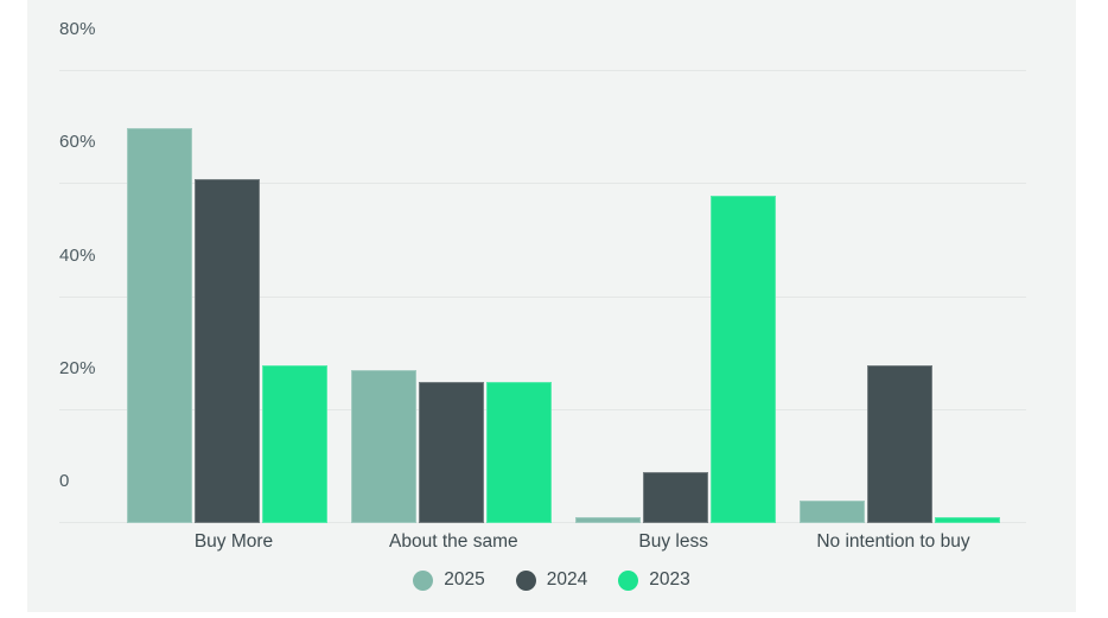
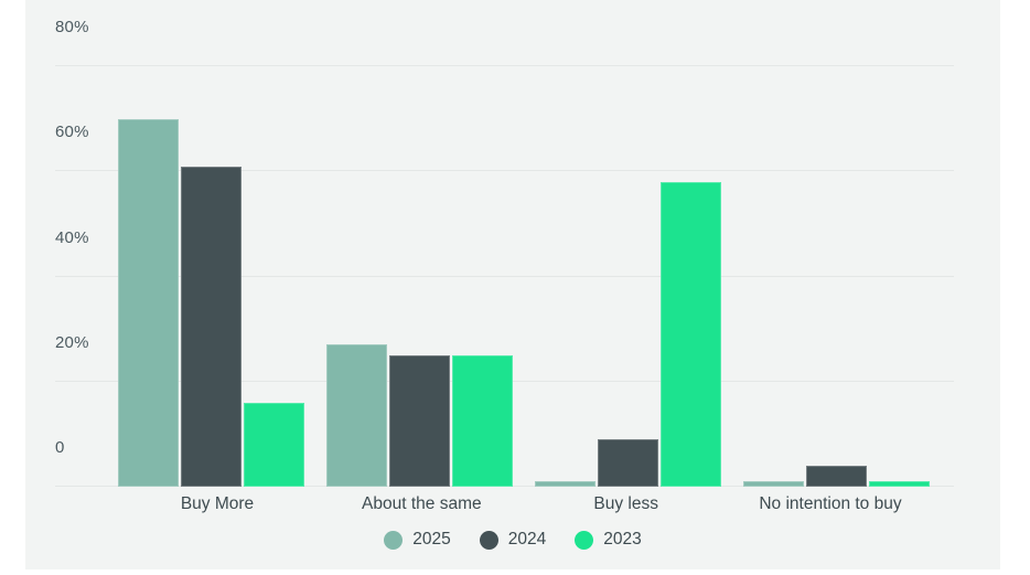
2023/Buy More: 28% -> 16%
2025/No intention to buy: 4% -> 1%
2024/No intention to buy: 28% -> 4%
